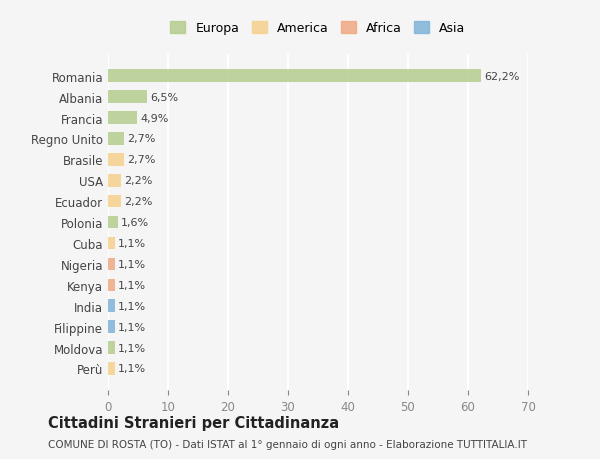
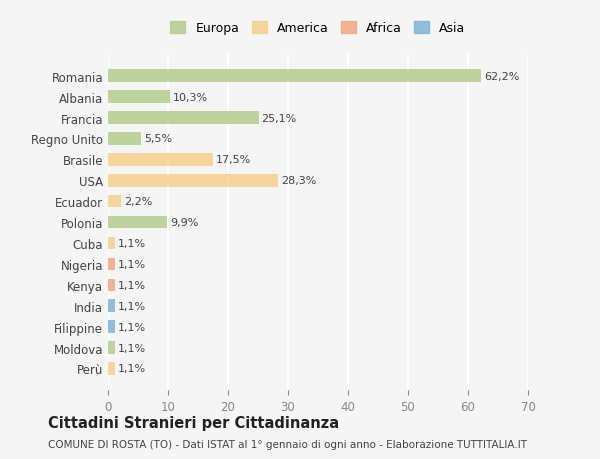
Albania: 6,5% -> 10,3%
Francia: 4,9% -> 25,1%
Regno Unito: 2,7% -> 5,5%
Brasile: 2,7% -> 17,5%
USA: 2,2% -> 28,3%
Polonia: 1,6% -> 9,9%
